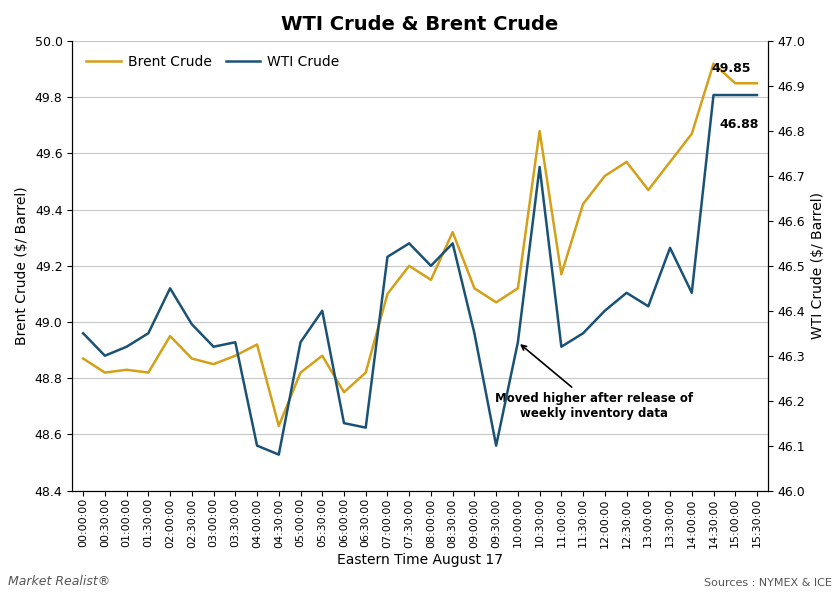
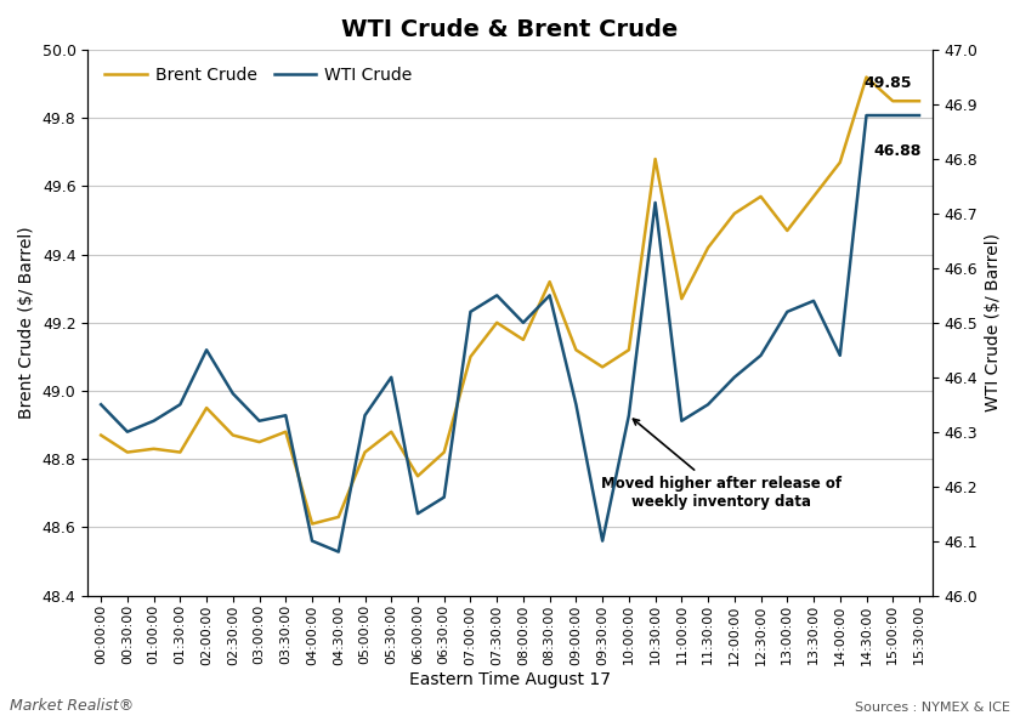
Brent Crude/04:00:00: 48.92 -> 48.61
WTI Crude/06:30:00: 46.14 -> 46.18
Brent Crude/11:00:00: 49.17 -> 49.27
WTI Crude/13:00:00: 46.41 -> 46.52
